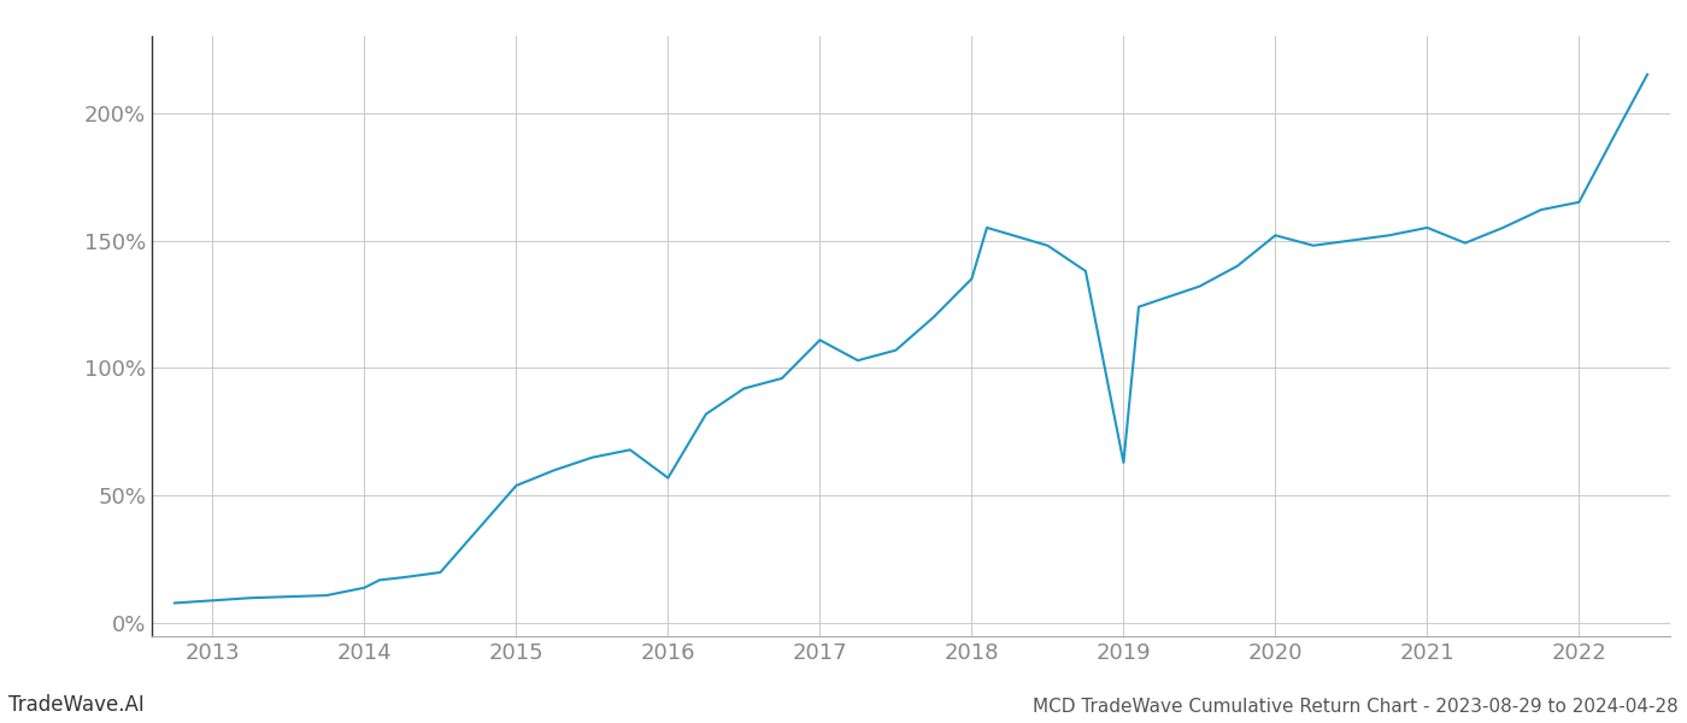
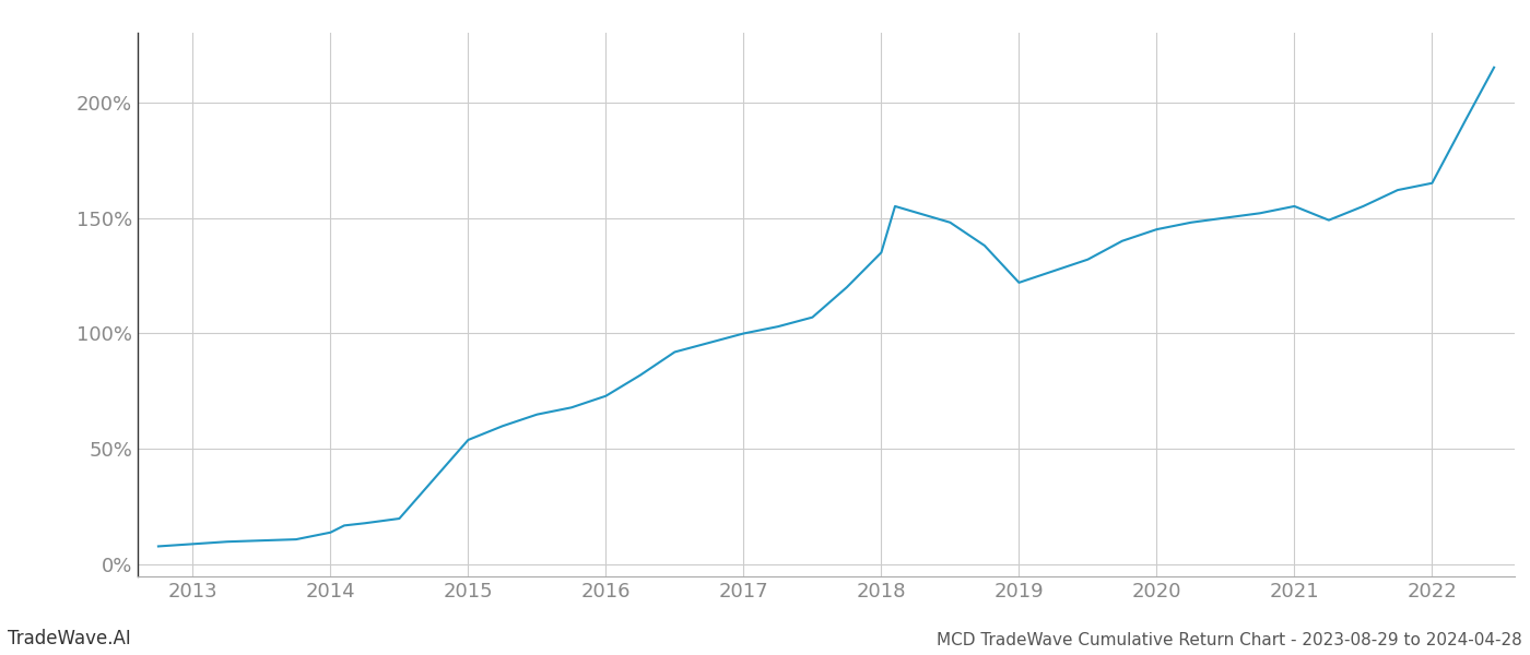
2016: 57.0% -> 73.0%
2017: 111.0% -> 100.0%
2019: 63.0% -> 122.0%
2020: 152.0% -> 145.0%
